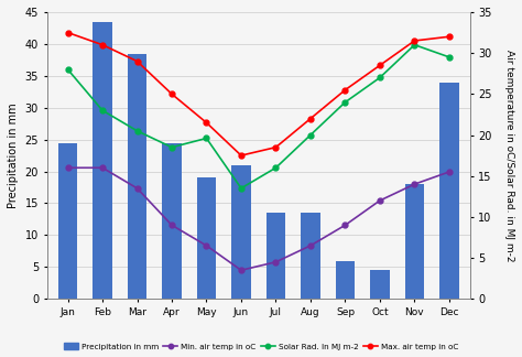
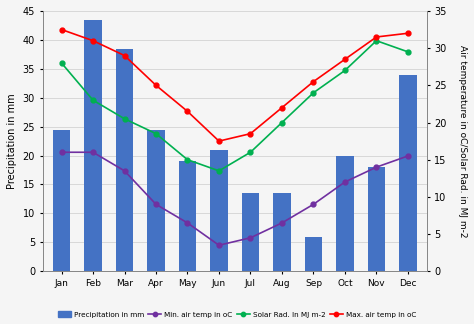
Solar Rad. In MJ m-2/May: 19.6 -> 15.0
Precipitation in mm/Oct: 4.6 -> 20.0
